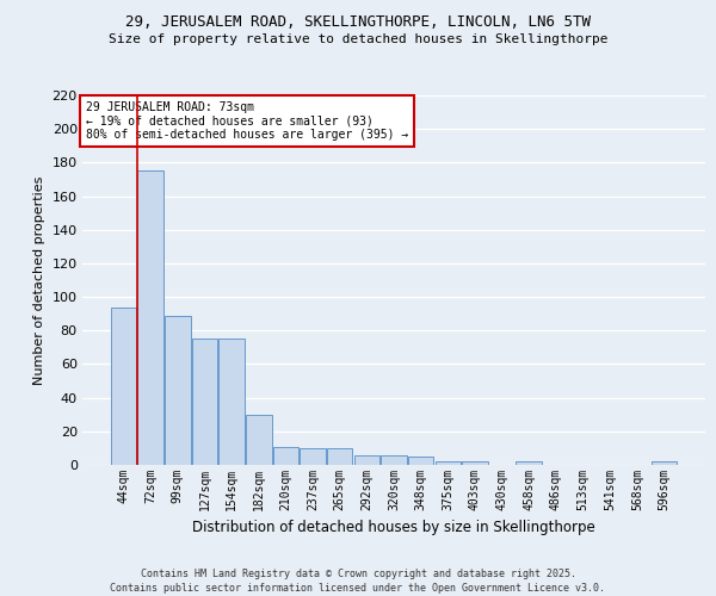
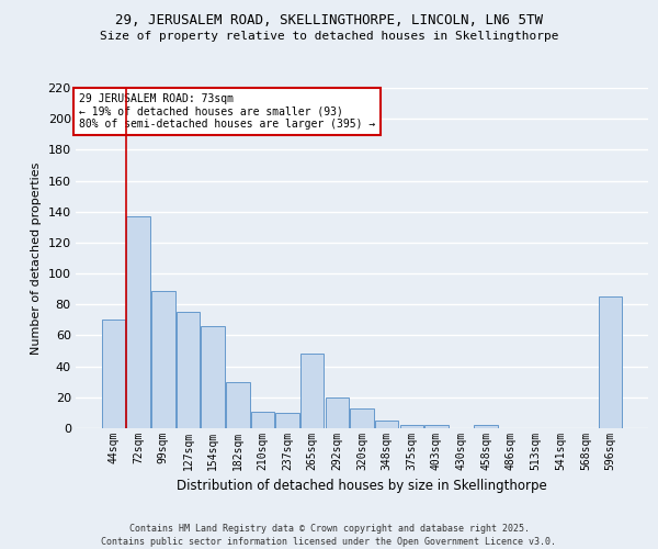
44sqm: 94 -> 70
72sqm: 175 -> 137
154sqm: 75 -> 66
265sqm: 10 -> 48
292sqm: 6 -> 20
320sqm: 6 -> 13
596sqm: 2 -> 85
